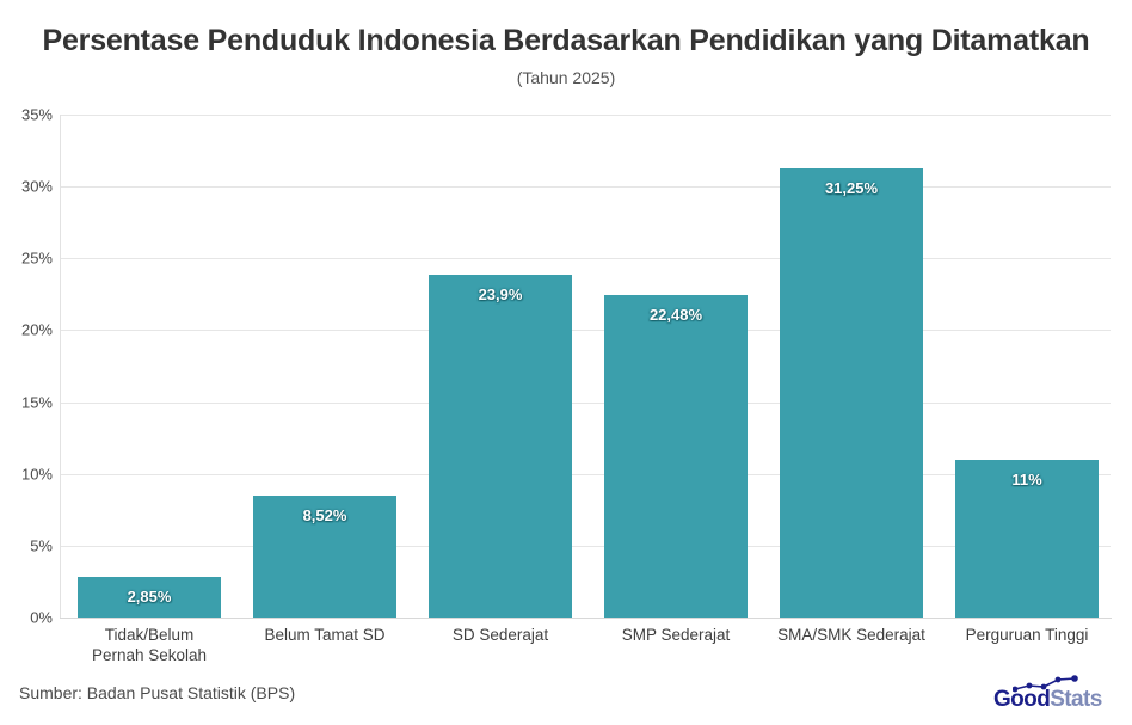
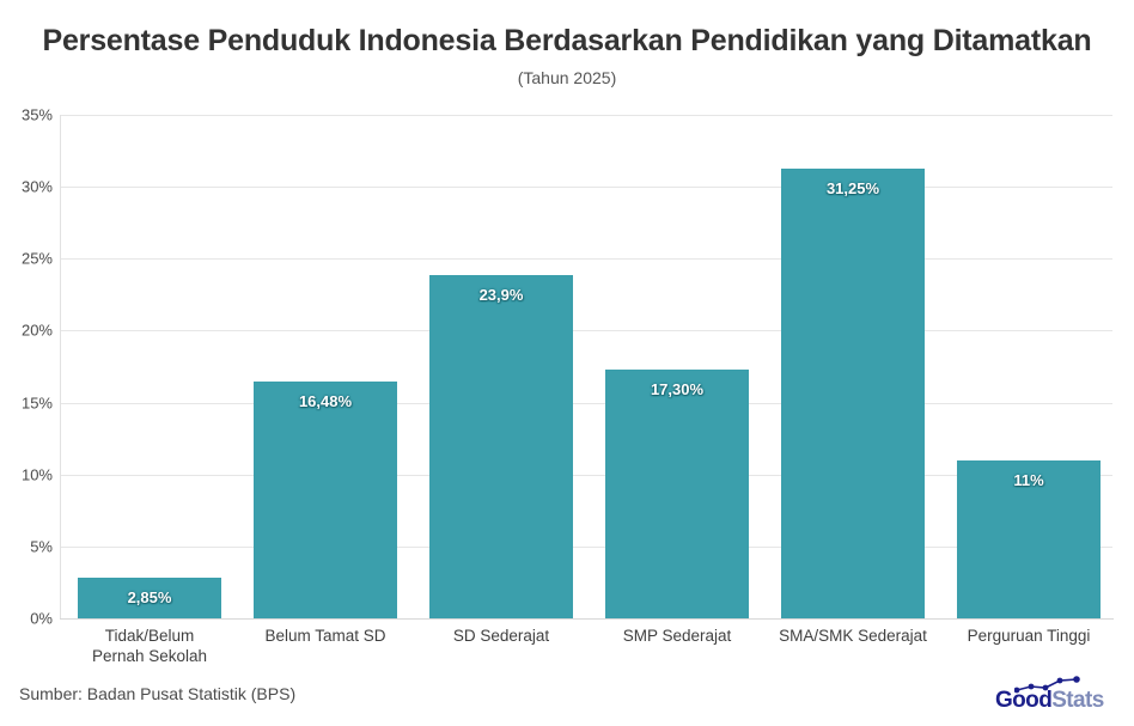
Belum Tamat SD: 8,52% -> 16,48%
SMP Sederajat: 22,48% -> 17,30%
